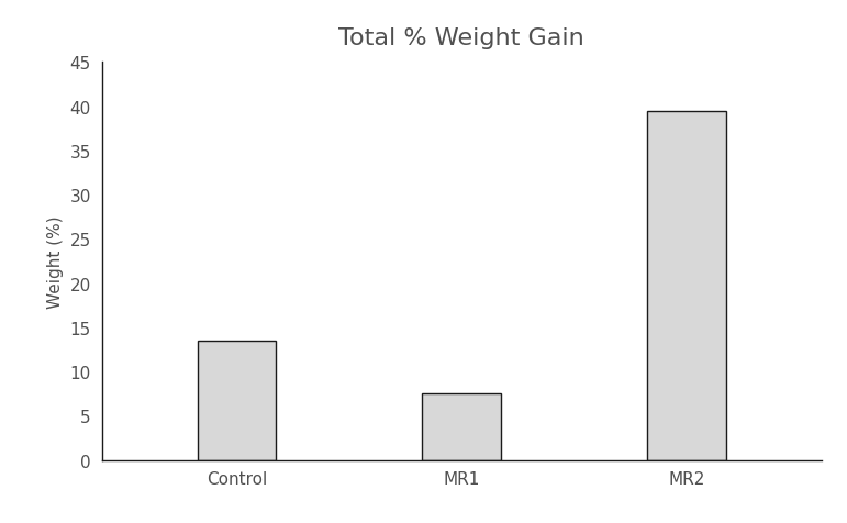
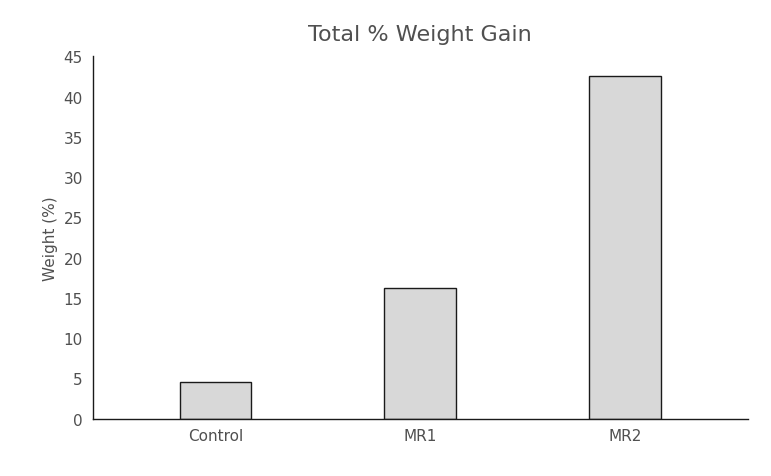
Control: 13.5 -> 4.6
MR1: 7.5 -> 16.2
MR2: 39.5 -> 42.6
